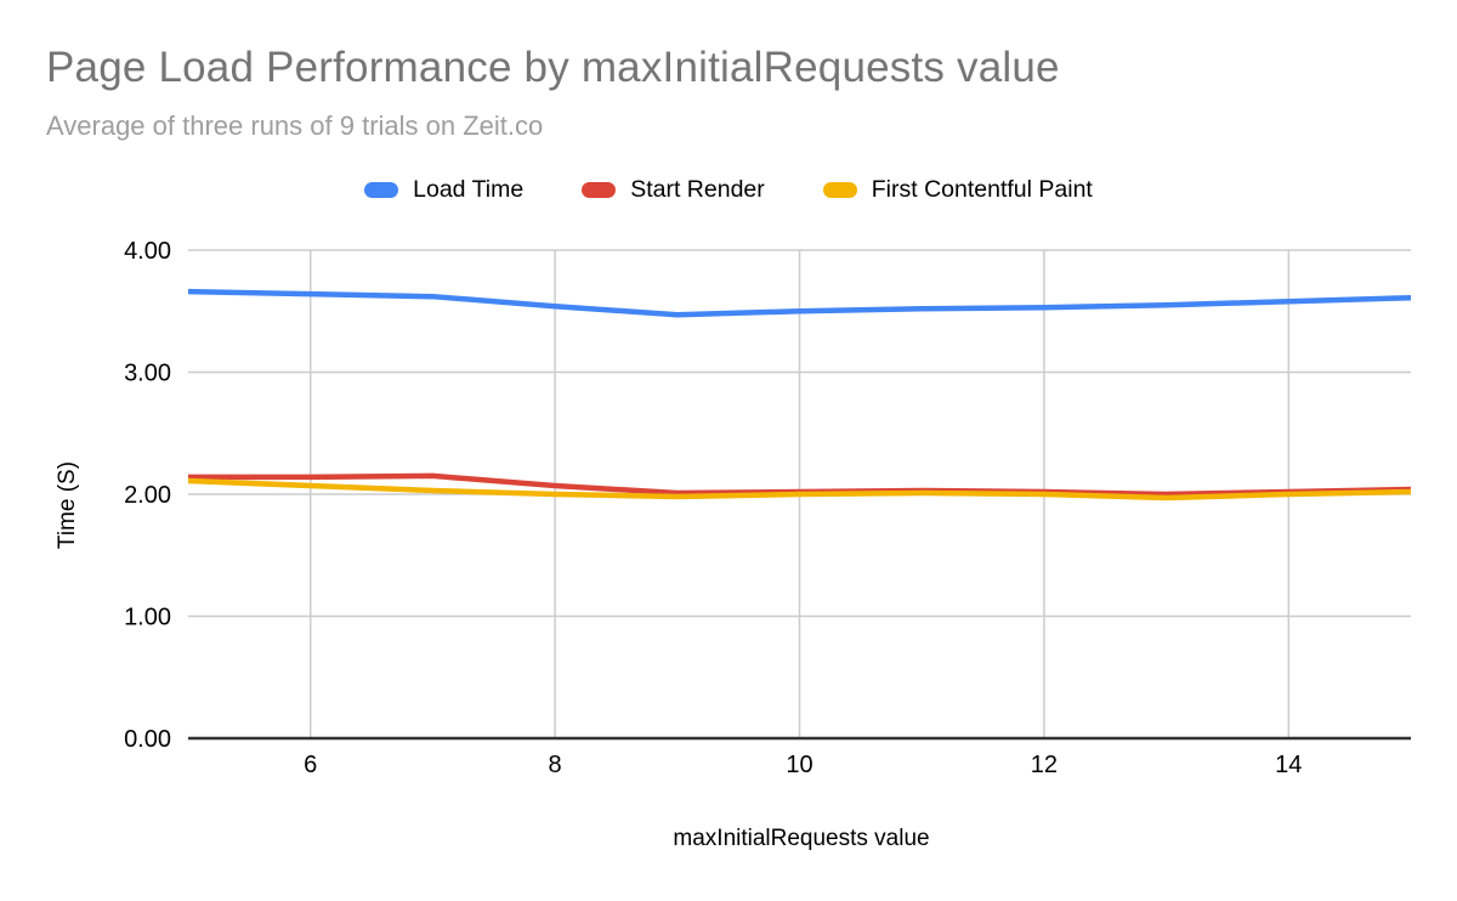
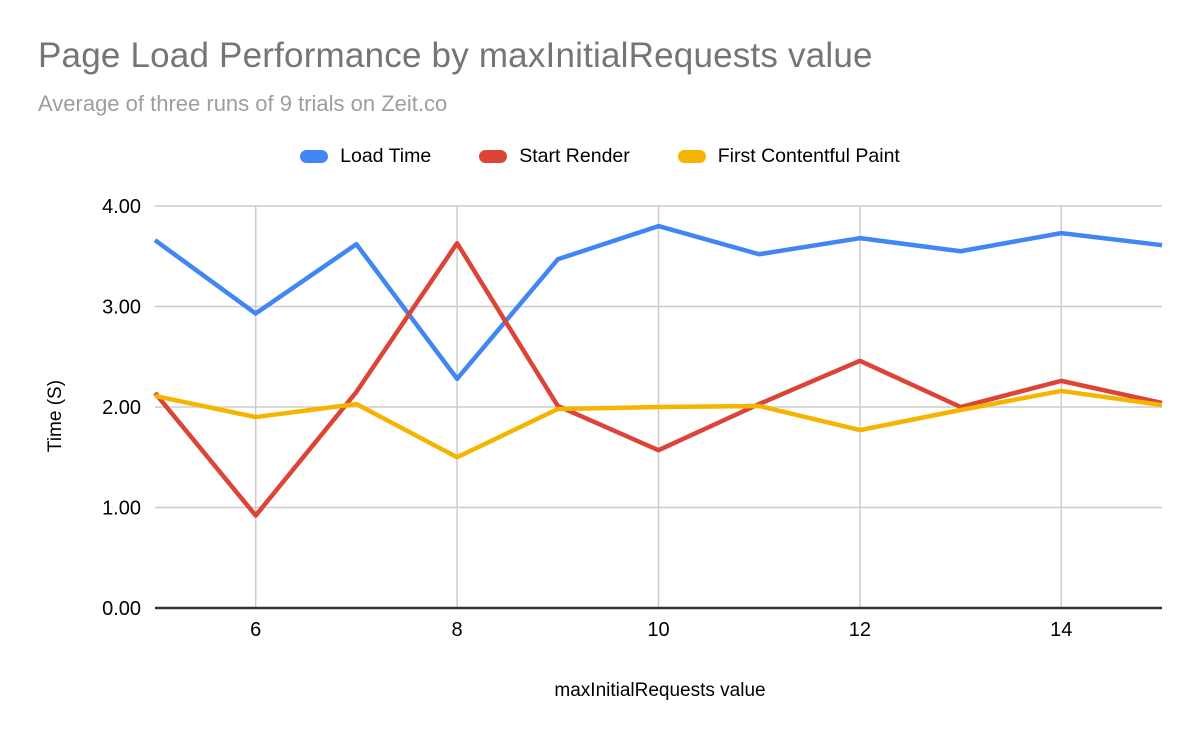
Load Time/6: 3.64 -> 2.93
Start Render/6: 2.14 -> 0.92
First Contentful Paint/6: 2.07 -> 1.90
Load Time/8: 3.54 -> 2.28
Start Render/8: 2.07 -> 3.63
First Contentful Paint/8: 2.00 -> 1.50
Load Time/10: 3.50 -> 3.80
Start Render/10: 2.02 -> 1.57
Load Time/12: 3.53 -> 3.68
Start Render/12: 2.02 -> 2.46
First Contentful Paint/12: 2.00 -> 1.77
Load Time/14: 3.58 -> 3.73
Start Render/14: 2.02 -> 2.26
First Contentful Paint/14: 2.00 -> 2.16
